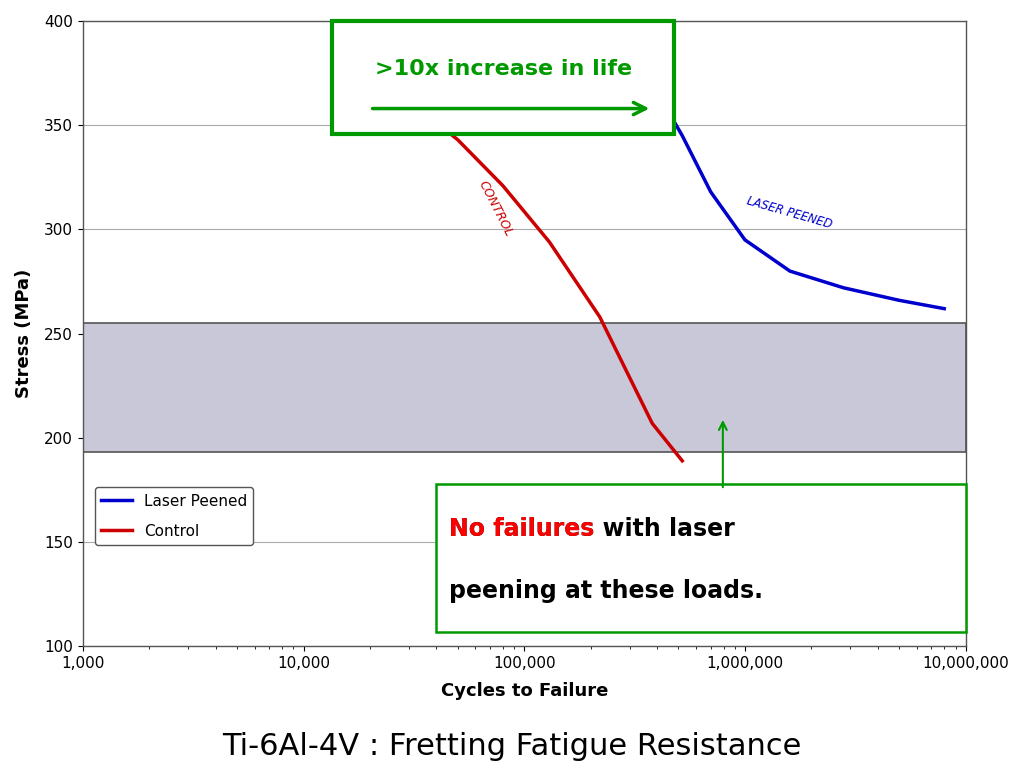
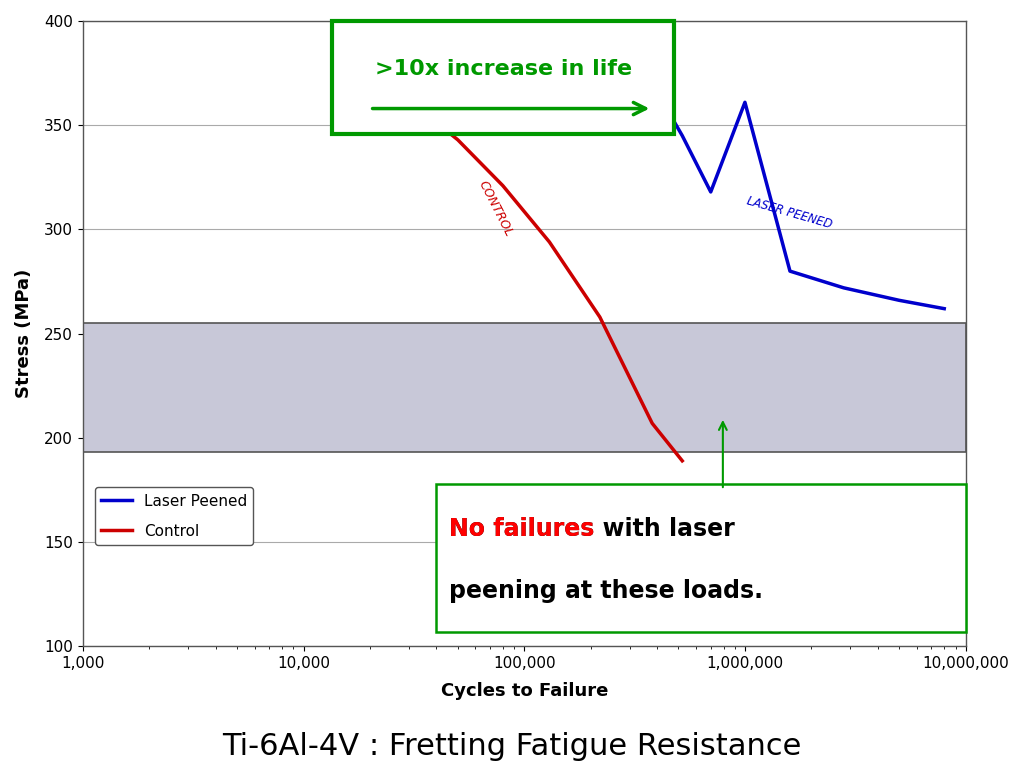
Laser Peened/1,000,000: 295 -> 361
